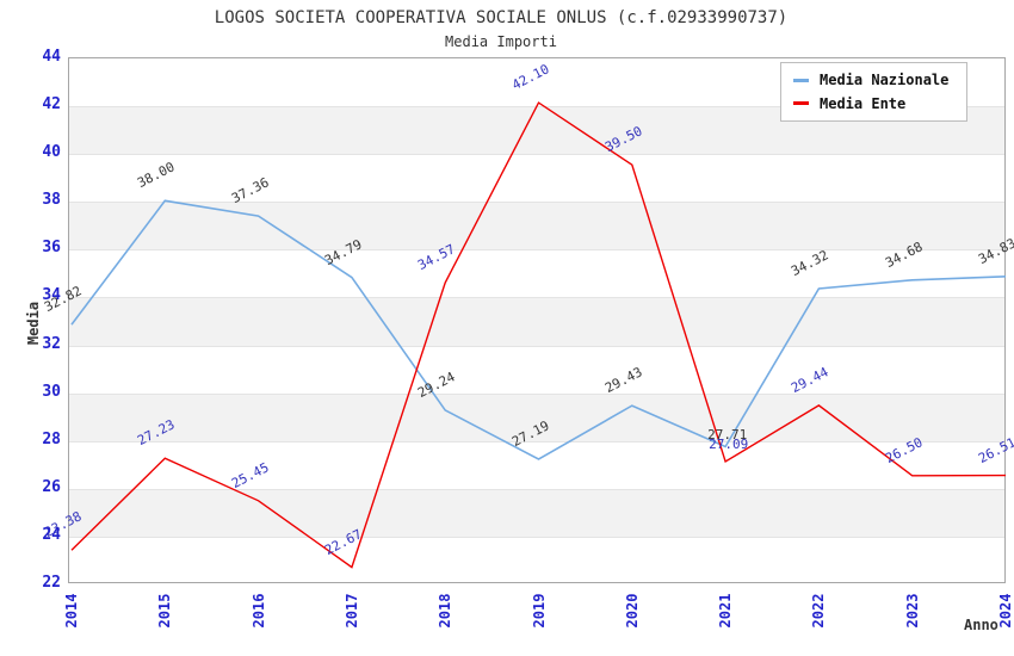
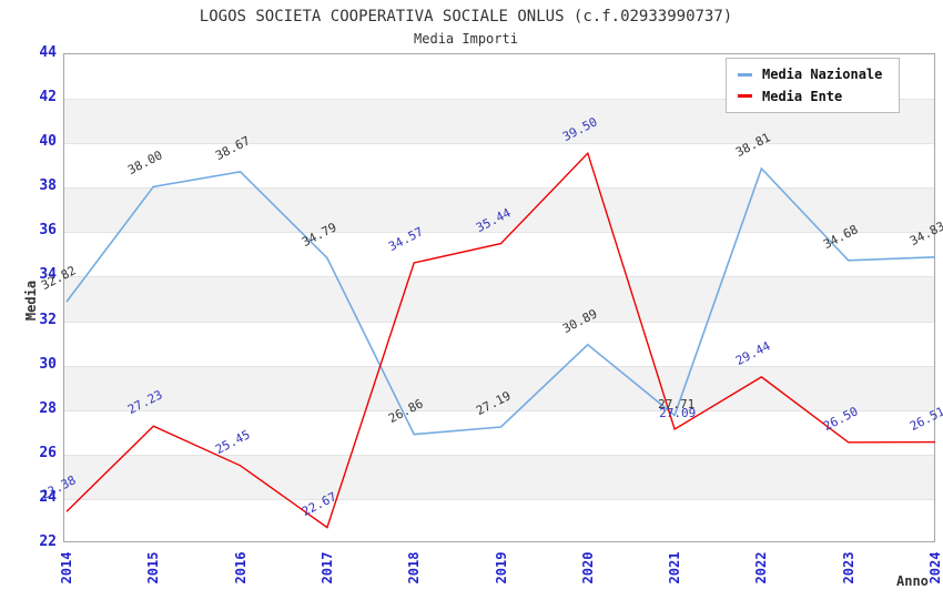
Media Nazionale/2016: 37.36 -> 38.67
Media Nazionale/2018: 29.24 -> 26.86
Media Ente/2019: 42.10 -> 35.44
Media Nazionale/2020: 29.43 -> 30.89
Media Nazionale/2022: 34.32 -> 38.81
